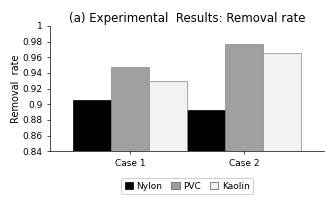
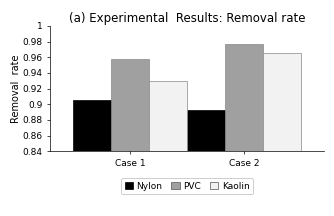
PVC/Case 1: 0.948 -> 0.958
